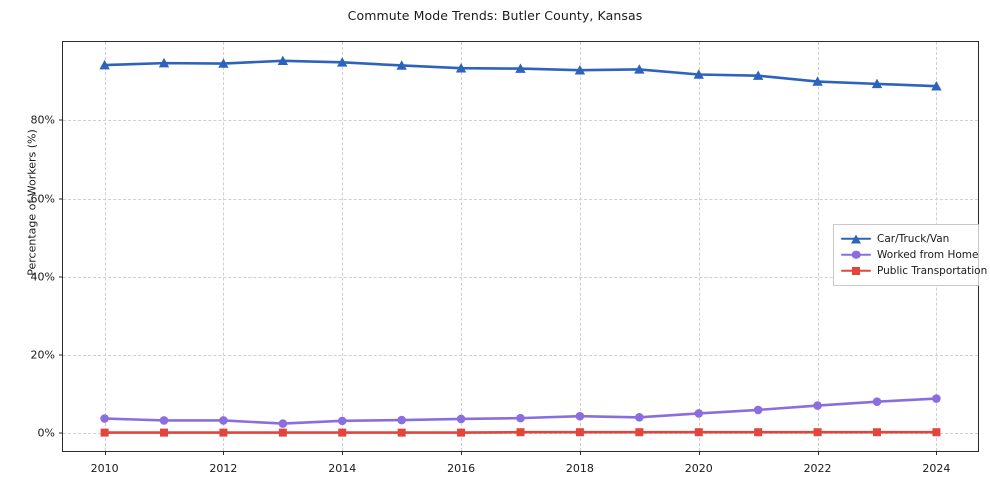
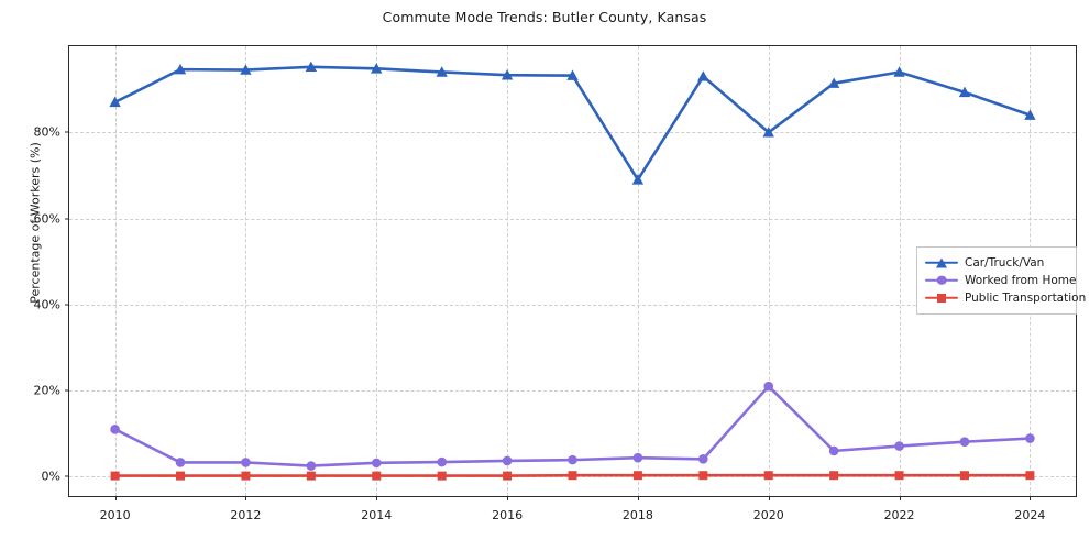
Car/Truck/Van/2010: 94% -> 87%
Worked from Home/2010: 4% -> 11%
Car/Truck/Van/2018: 93% -> 69%
Car/Truck/Van/2020: 92% -> 80%
Worked from Home/2020: 5% -> 21%
Car/Truck/Van/2022: 90% -> 94%
Car/Truck/Van/2024: 89% -> 84%
